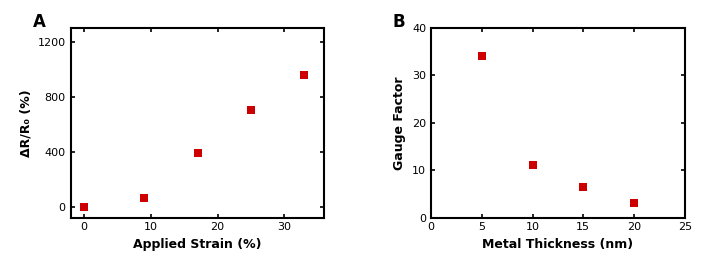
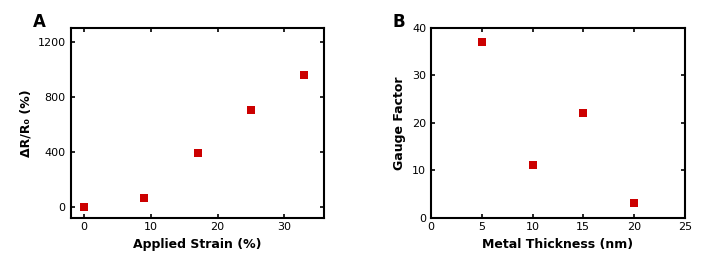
5: 34.0 -> 37.0
15: 6.5 -> 22.0
